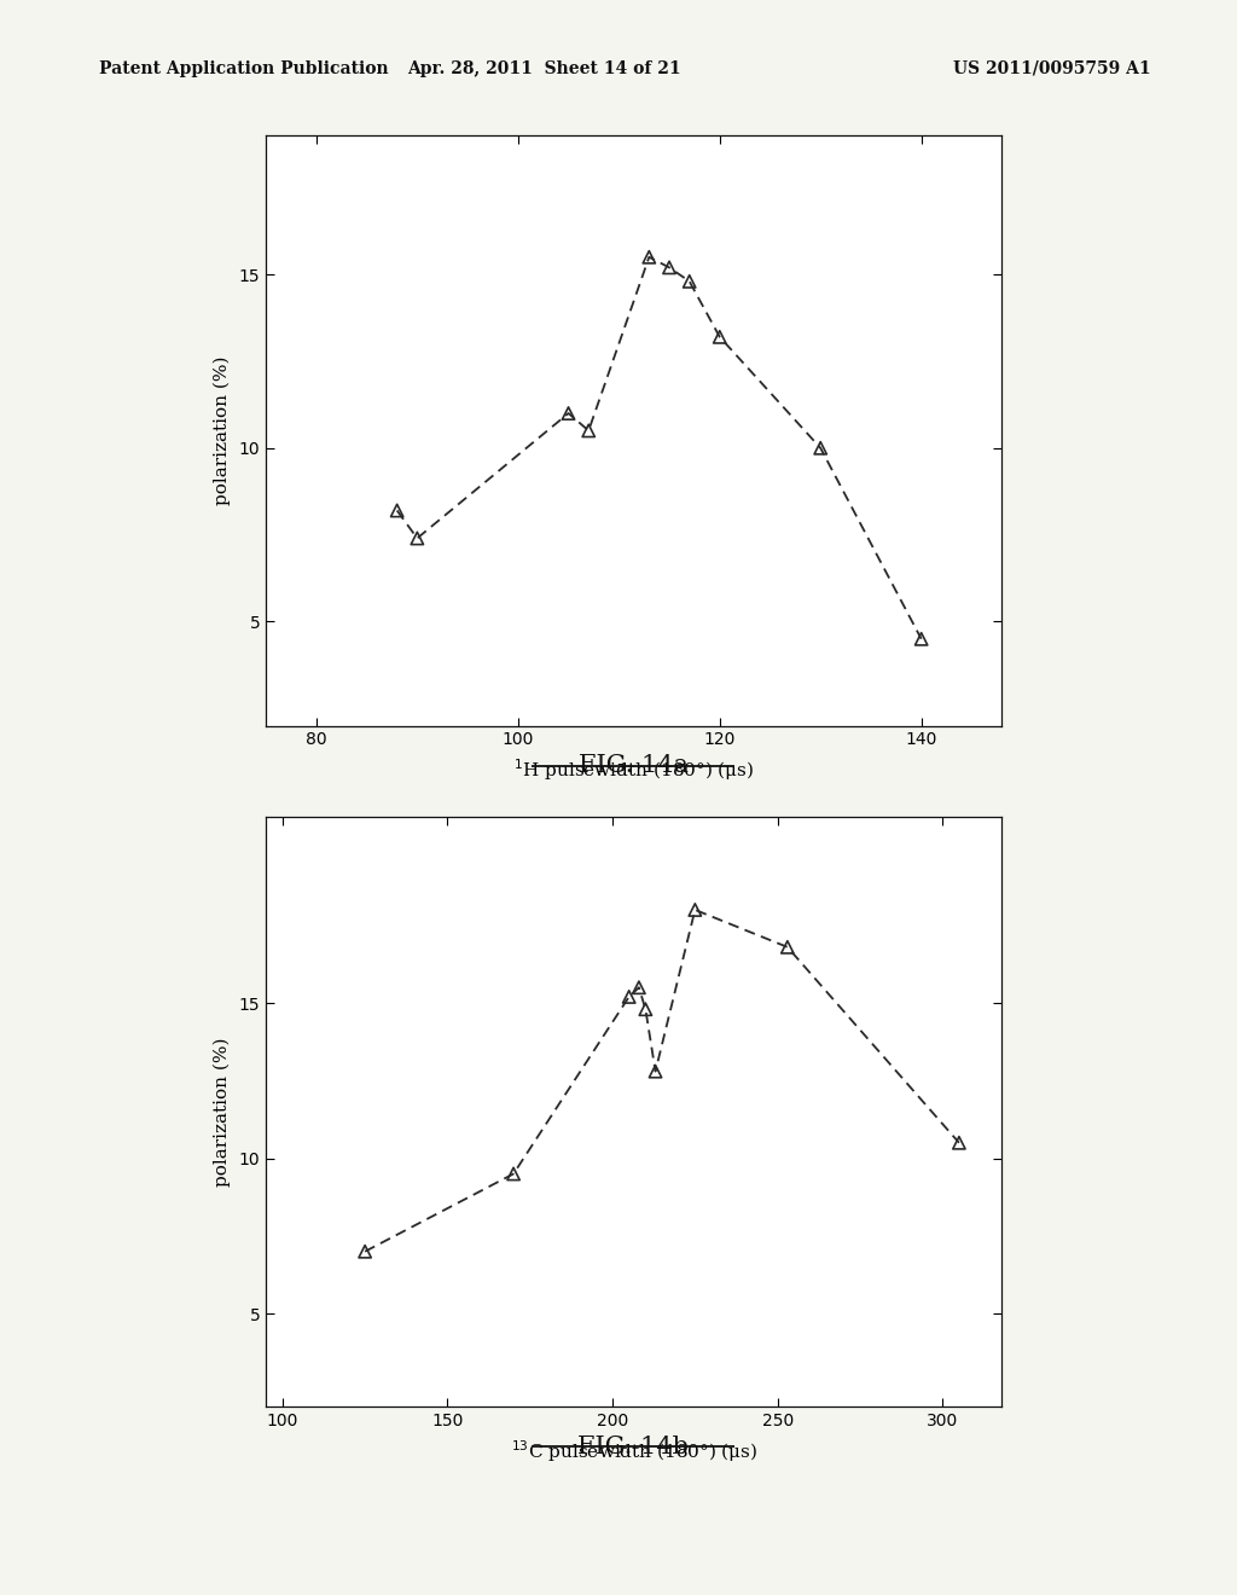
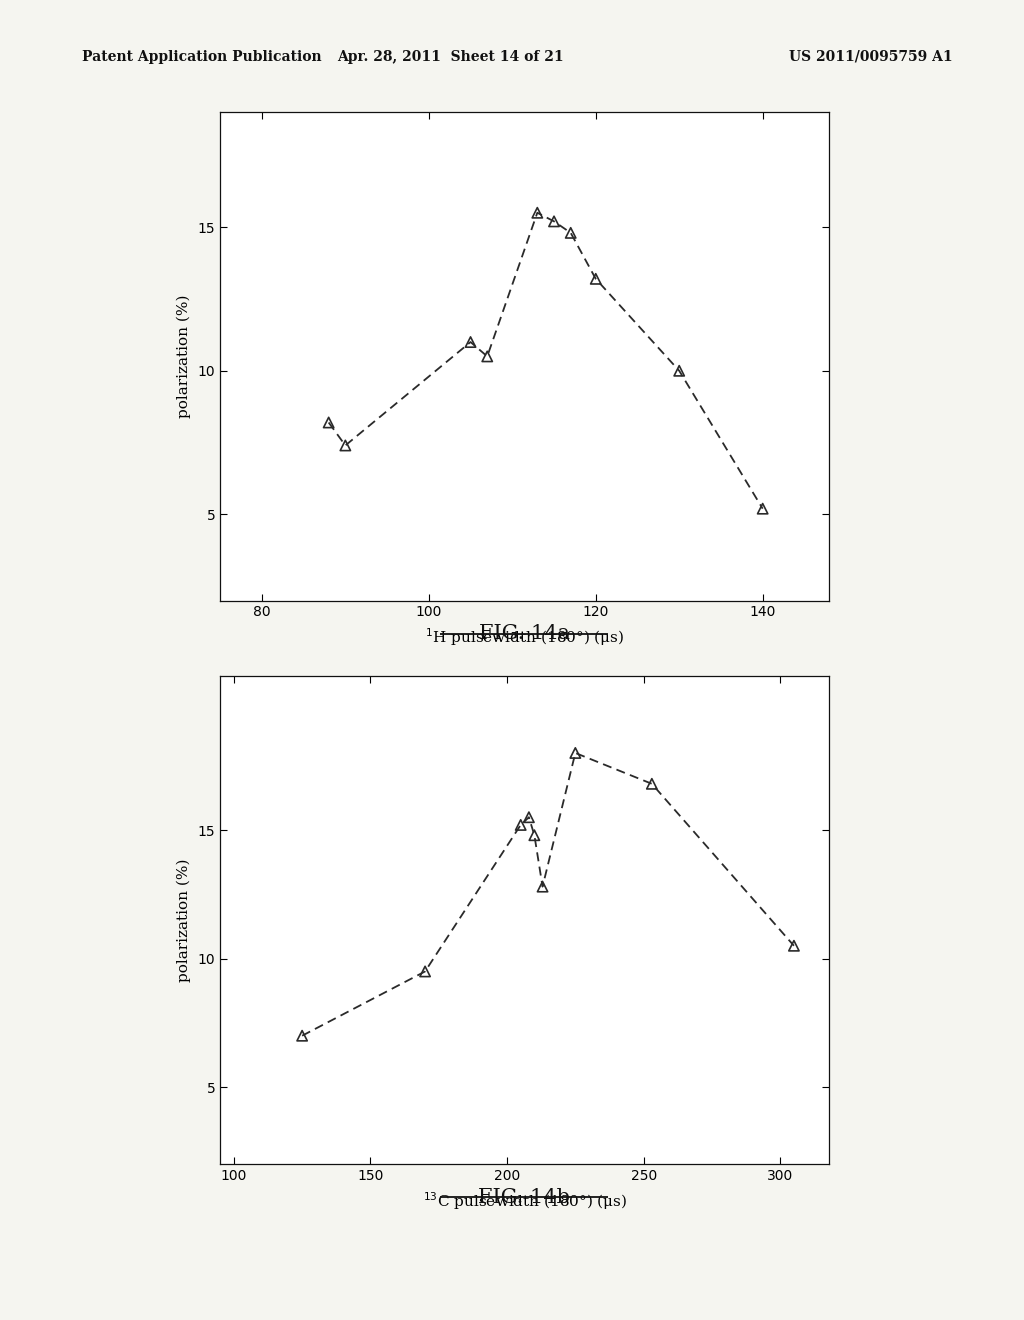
140: 4.5 -> 5.2
